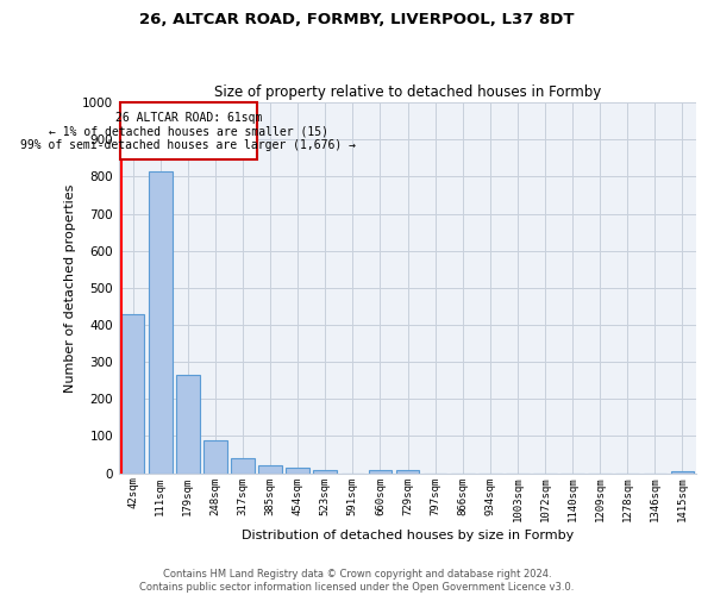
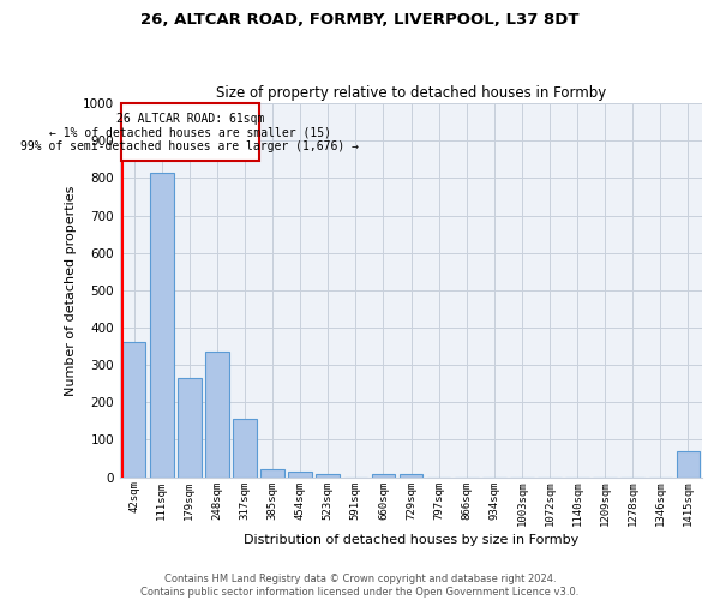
42sqm: 430 -> 360
248sqm: 90 -> 335
317sqm: 42 -> 155
1415sqm: 5 -> 70
